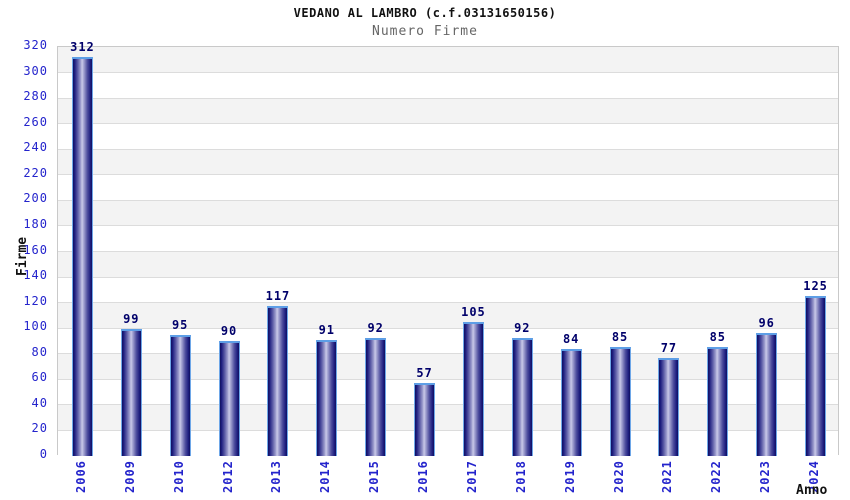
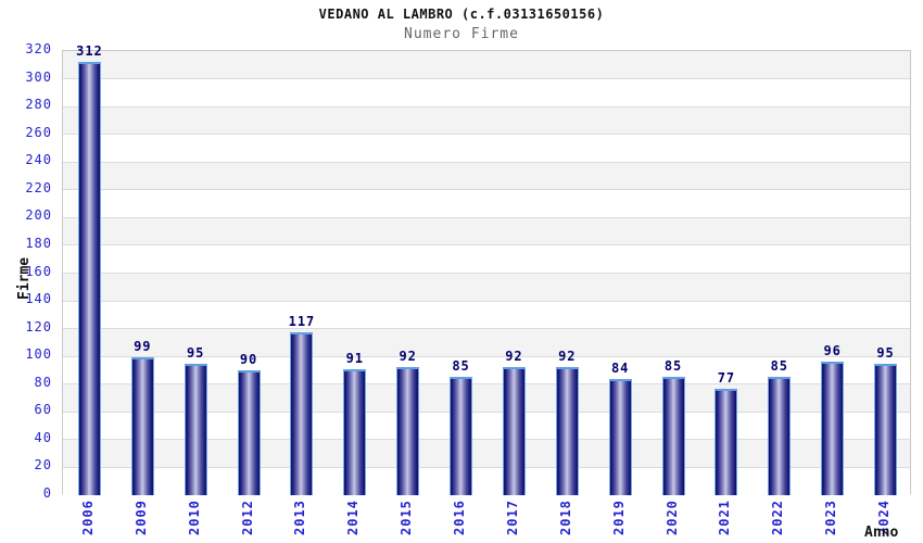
2016: 57 -> 85
2017: 105 -> 92
2024: 125 -> 95
